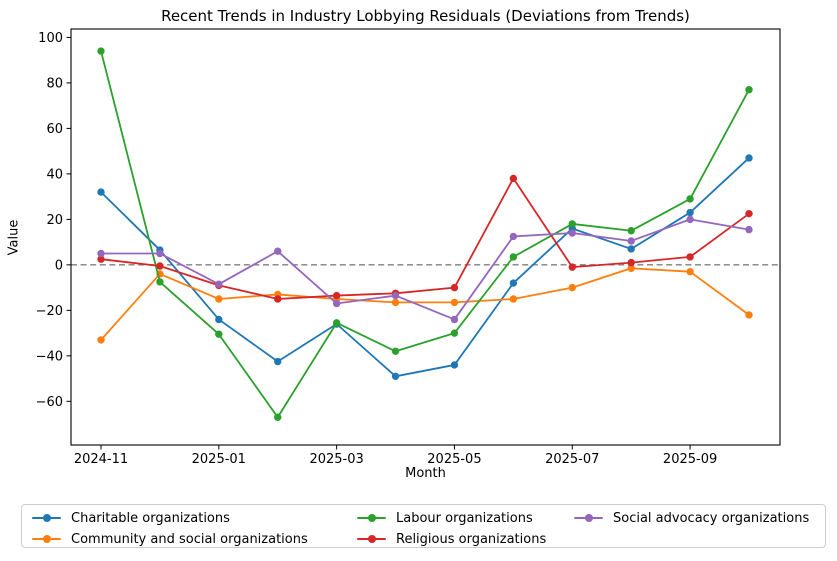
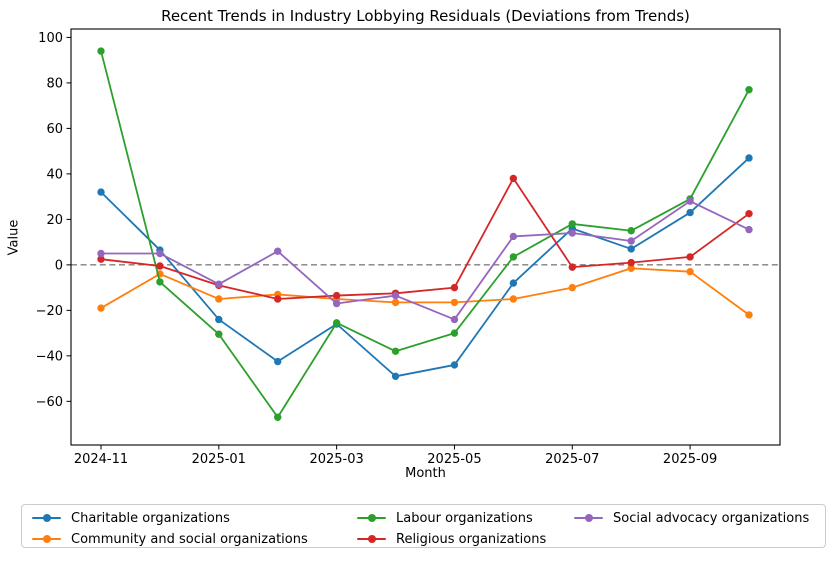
Community and social organizations/2024-11: -33 -> -19
Social advocacy organizations/2025-09: 20 -> 28
